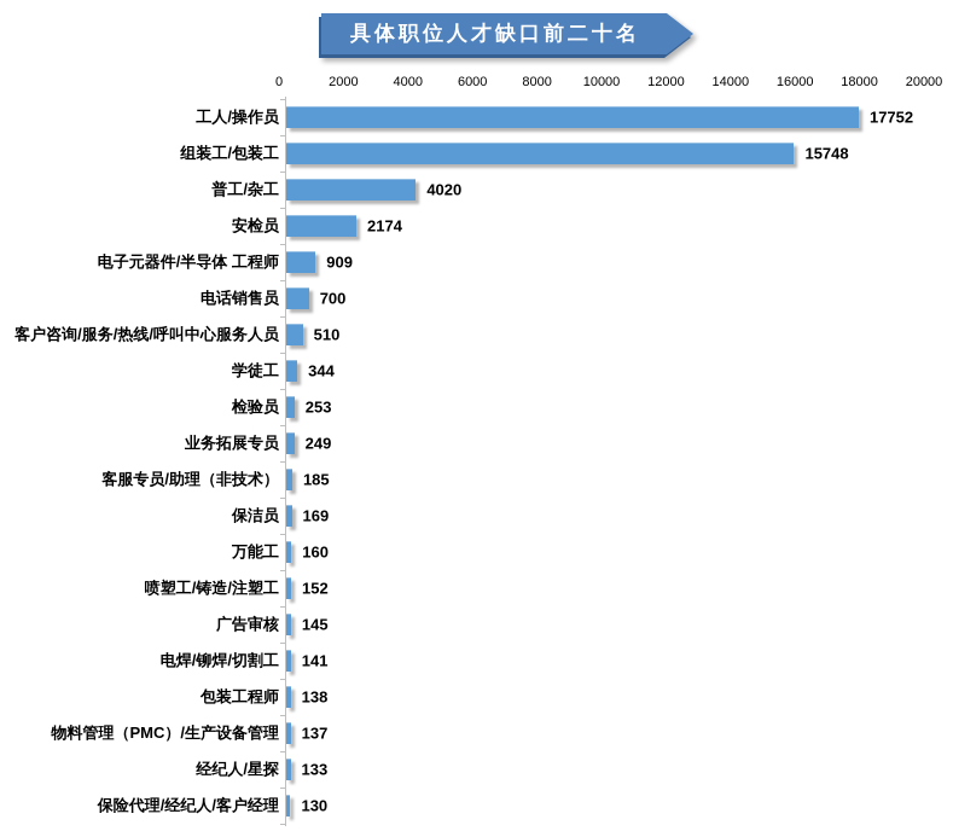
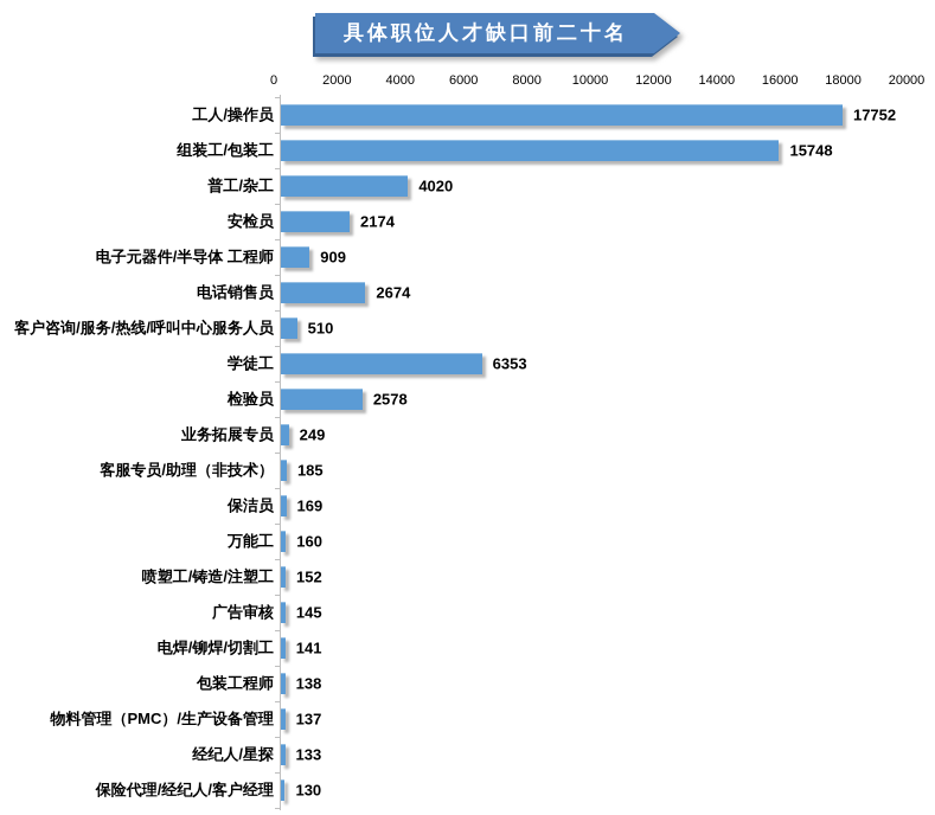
电话销售员: 700 -> 2674
学徒工: 344 -> 6353
检验员: 253 -> 2578
